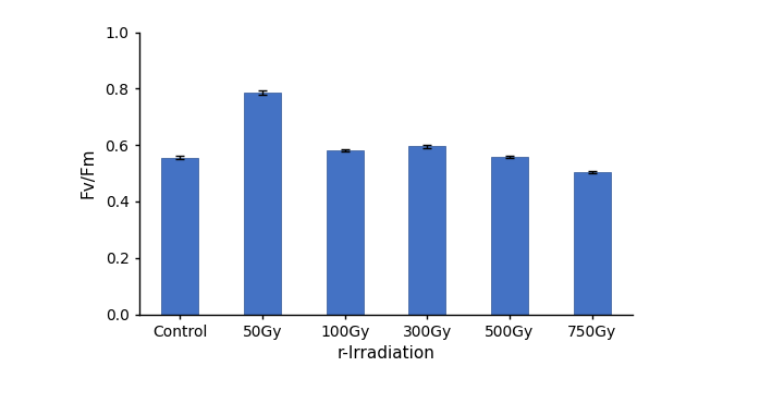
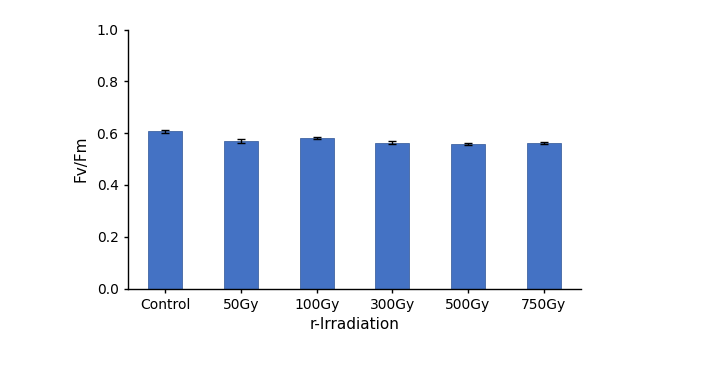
Control: 0.555 -> 0.608
50Gy: 0.785 -> 0.570
300Gy: 0.595 -> 0.563
750Gy: 0.505 -> 0.562
